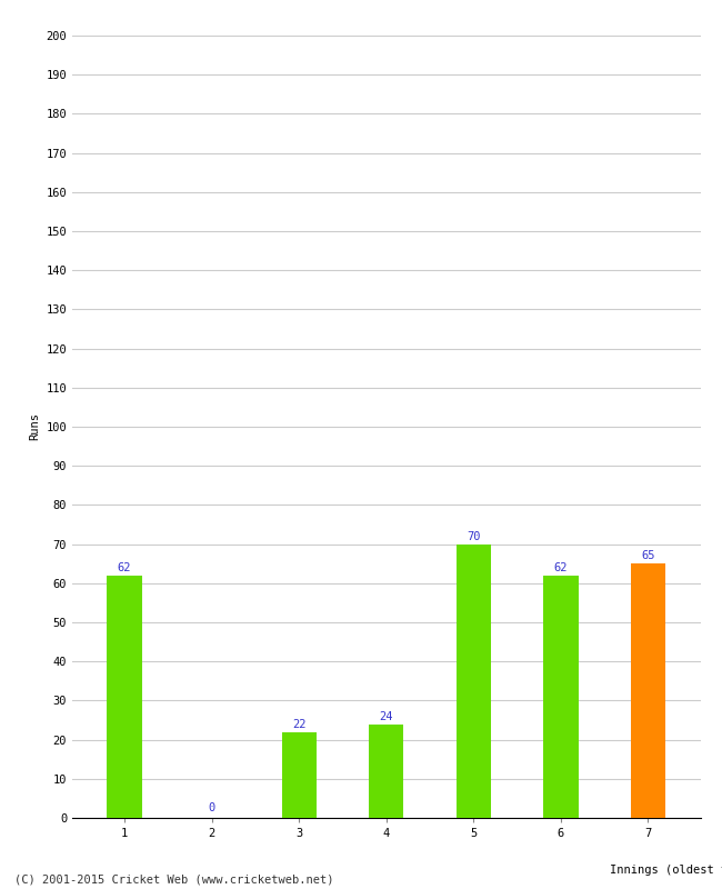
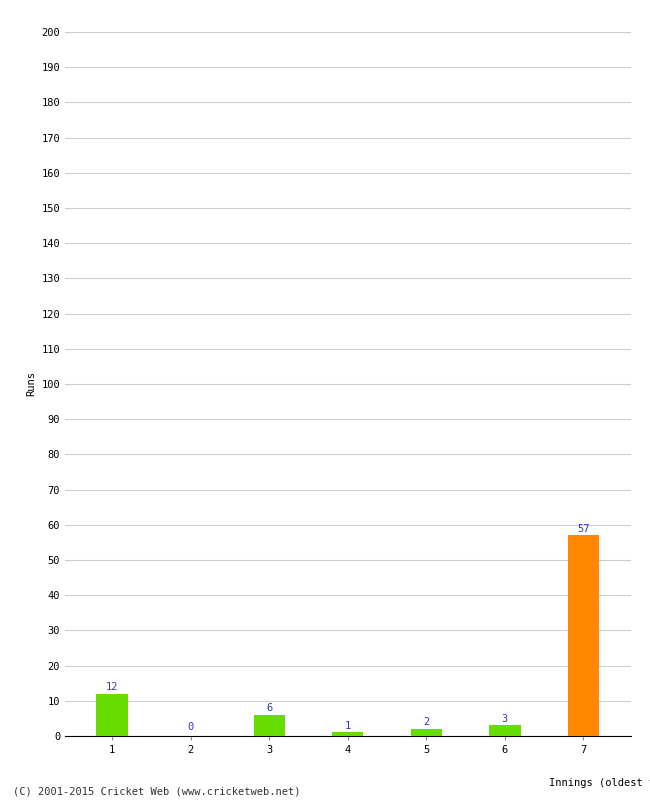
1: 62 -> 12
3: 22 -> 6
4: 24 -> 1
5: 70 -> 2
6: 62 -> 3
7: 65 -> 57
